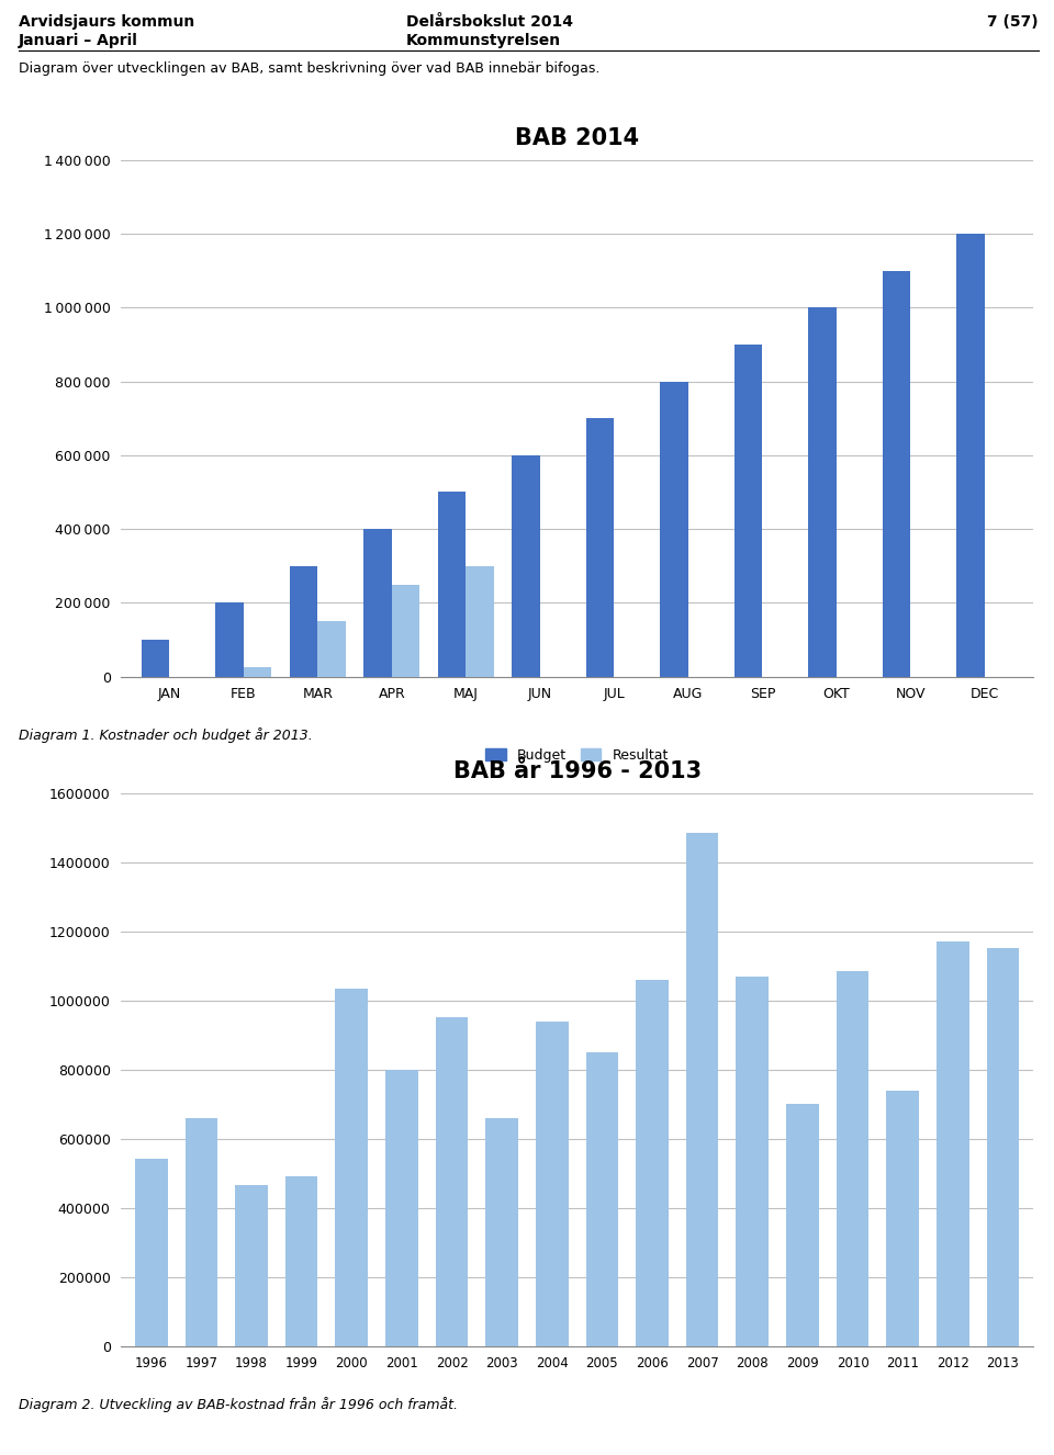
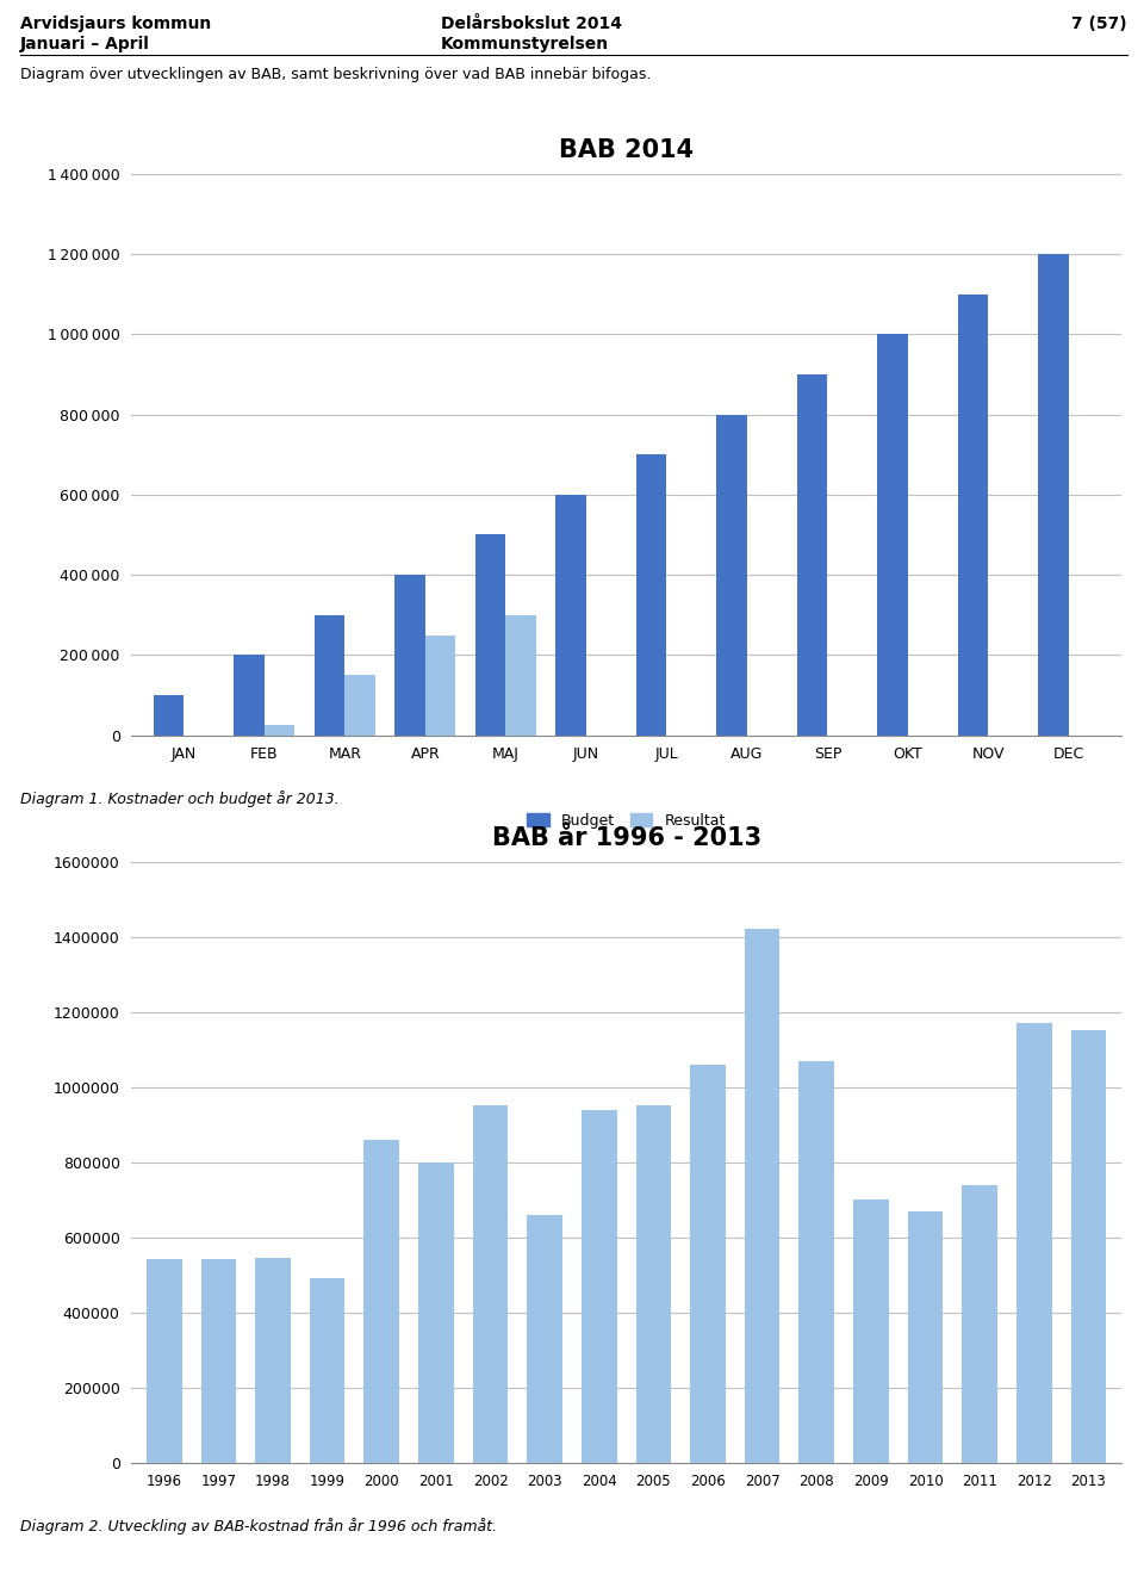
BAB år 1996 - 2013/1997: 660000 -> 540000
BAB år 1996 - 2013/1998: 465000 -> 545000
BAB år 1996 - 2013/2000: 1035000 -> 860000
BAB år 1996 - 2013/2005: 850000 -> 950000
BAB år 1996 - 2013/2007: 1485000 -> 1420000
BAB år 1996 - 2013/2010: 1085000 -> 670000
